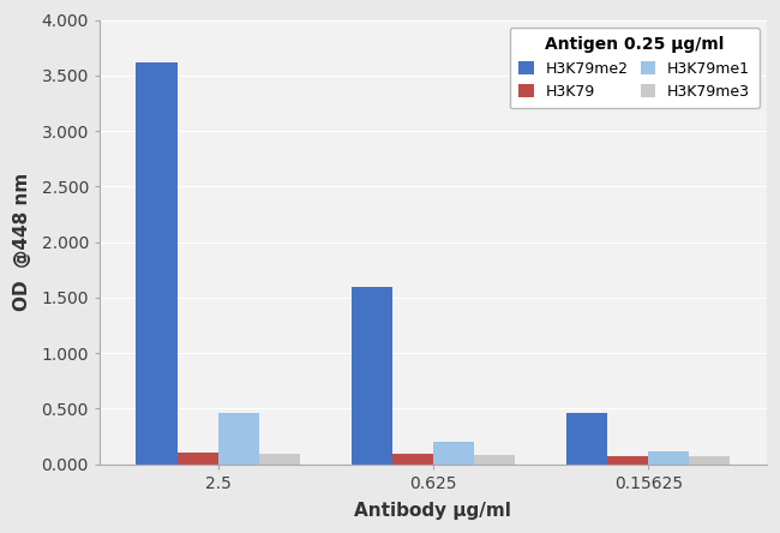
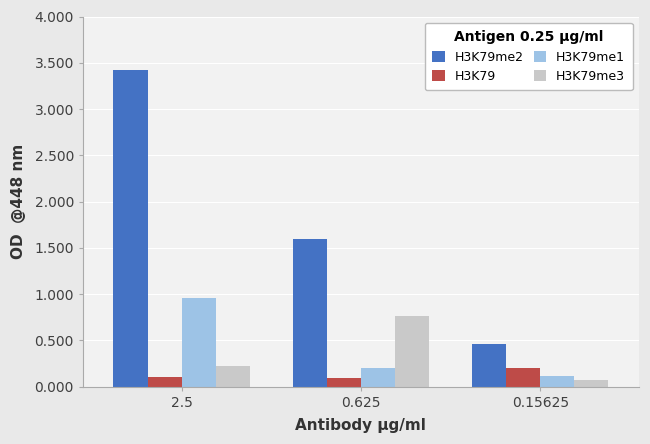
H3K79me2/2.5: 3.62 -> 3.42
H3K79me1/2.5: 0.46 -> 0.96
H3K79me3/2.5: 0.09 -> 0.22
H3K79me3/0.625: 0.08 -> 0.76
H3K79/0.15625: 0.07 -> 0.20
